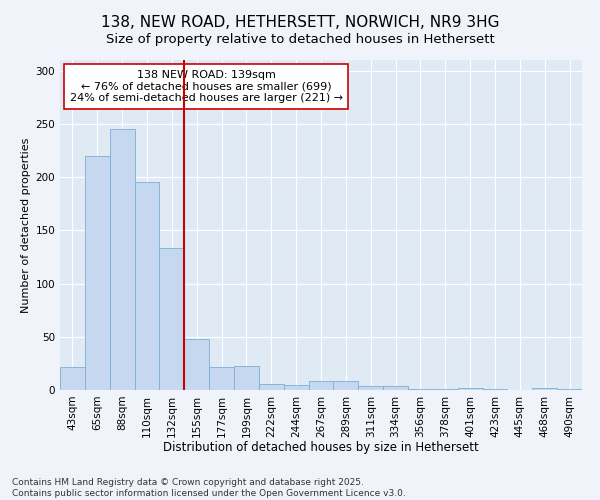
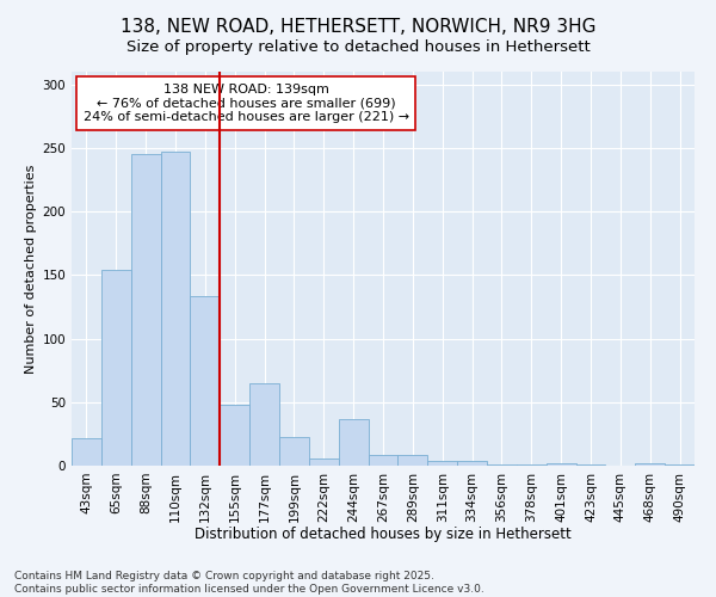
65sqm: 220 -> 154
110sqm: 195 -> 247
177sqm: 22 -> 65
244sqm: 5 -> 37
